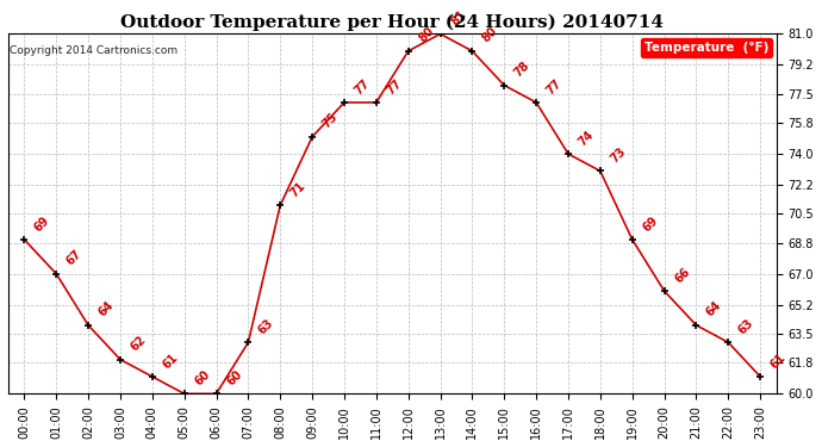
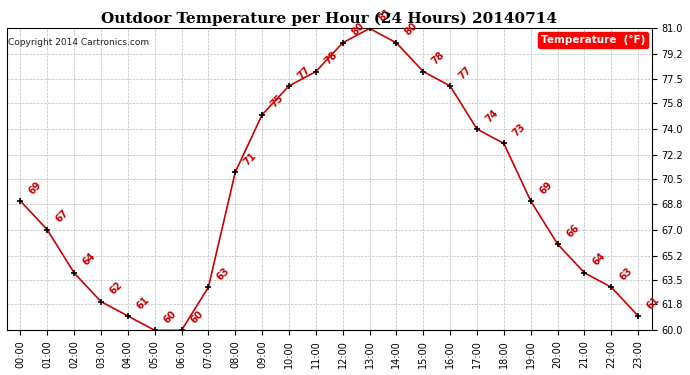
11:00: 77 -> 78
